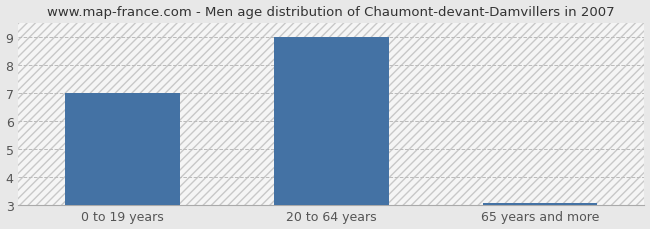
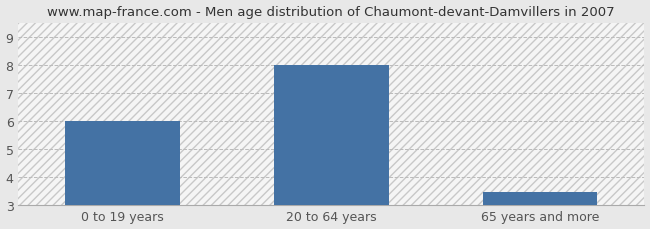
0 to 19 years: 7.00 -> 6.00
20 to 64 years: 9.00 -> 8.00
65 years and more: 3.05 -> 3.45
